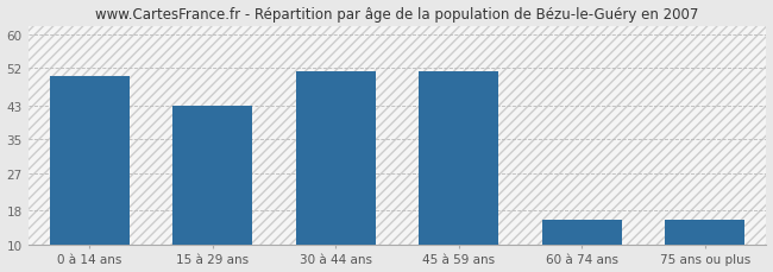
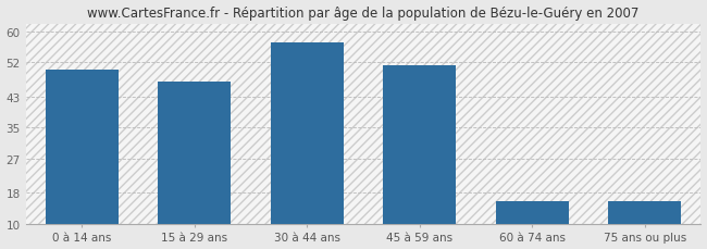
15 à 29 ans: 43 -> 47
30 à 44 ans: 51 -> 57
